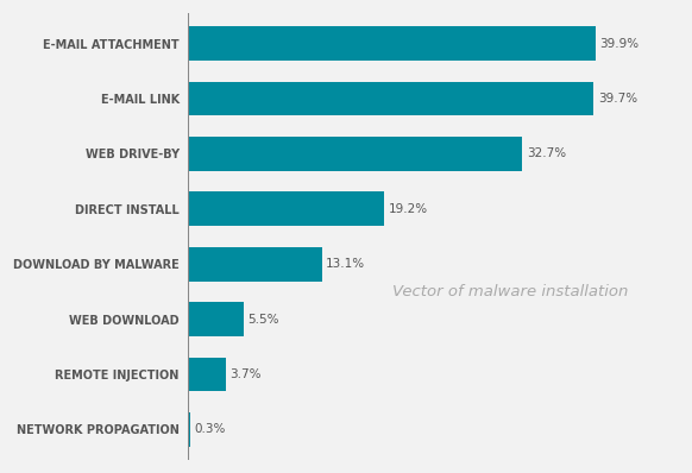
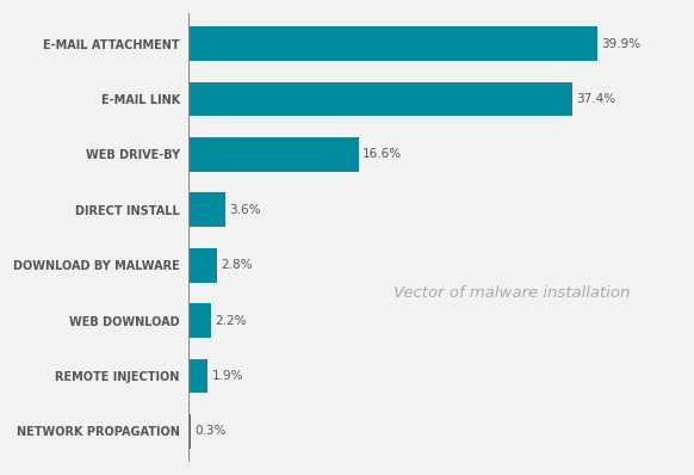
E-MAIL LINK: 39.7% -> 37.4%
WEB DRIVE-BY: 32.7% -> 16.6%
DIRECT INSTALL: 19.2% -> 3.6%
DOWNLOAD BY MALWARE: 13.1% -> 2.8%
WEB DOWNLOAD: 5.5% -> 2.2%
REMOTE INJECTION: 3.7% -> 1.9%
